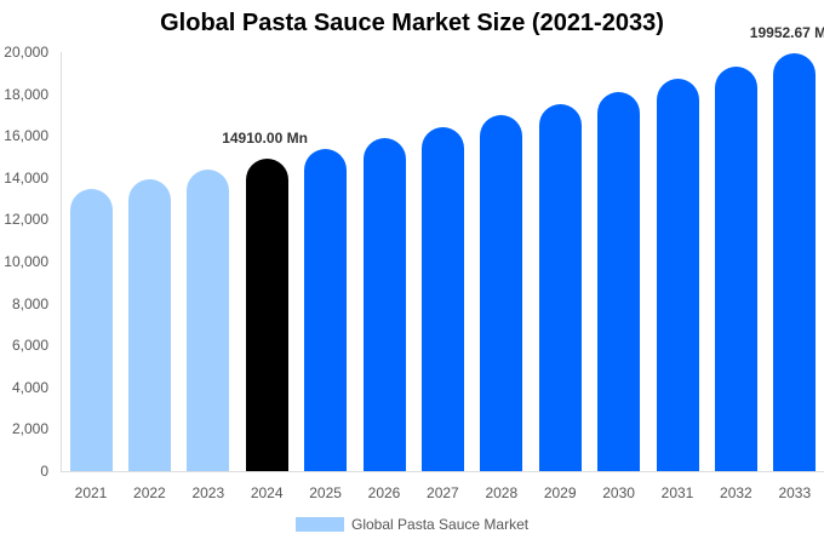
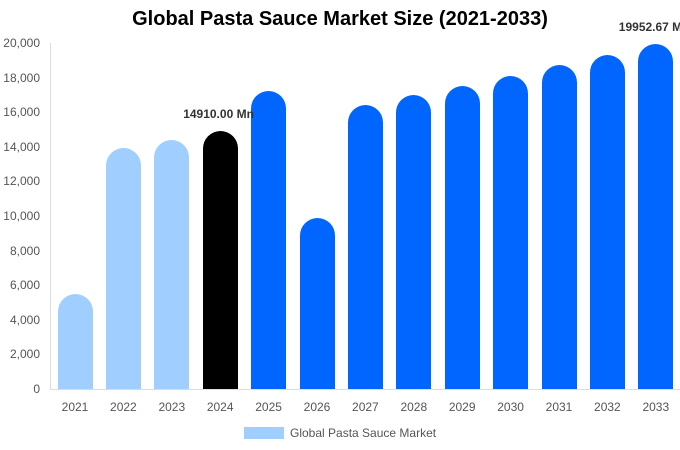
2021: 13500 -> 5500
2025: 15400 -> 17200
2026: 15900 -> 9900
